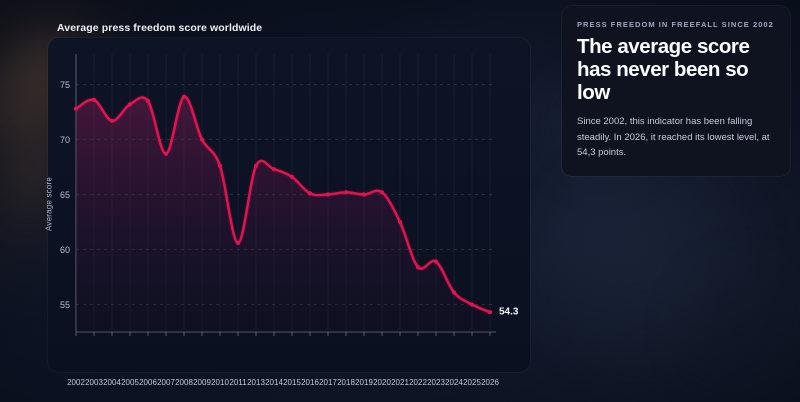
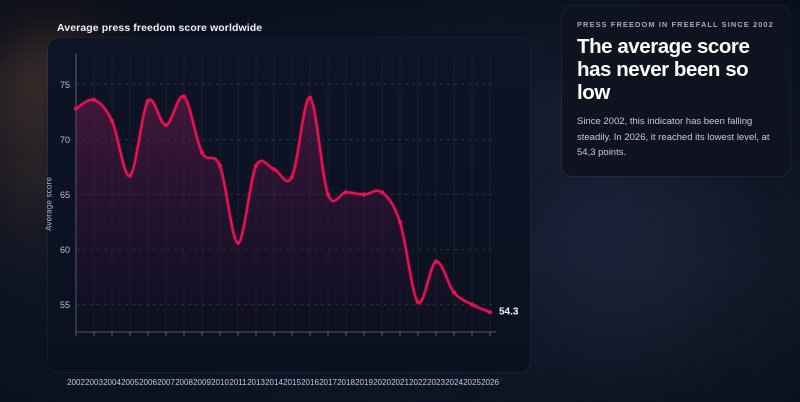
2005: 73.2 -> 66.7
2007: 68.7 -> 71.3
2009: 70.0 -> 68.8
2016: 65.1 -> 73.8
2022: 58.4 -> 55.2
